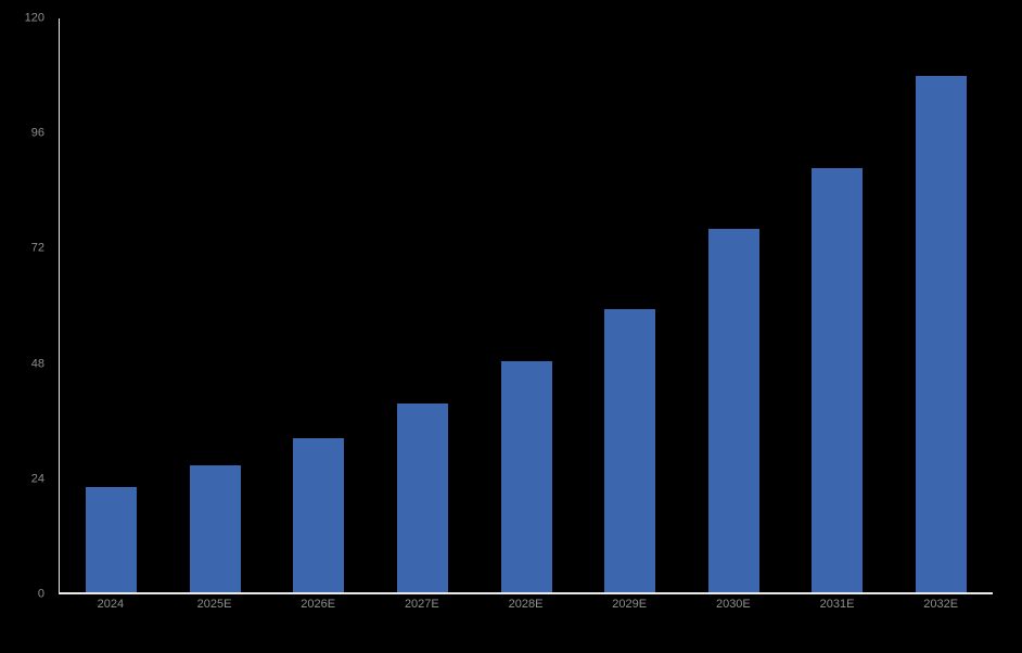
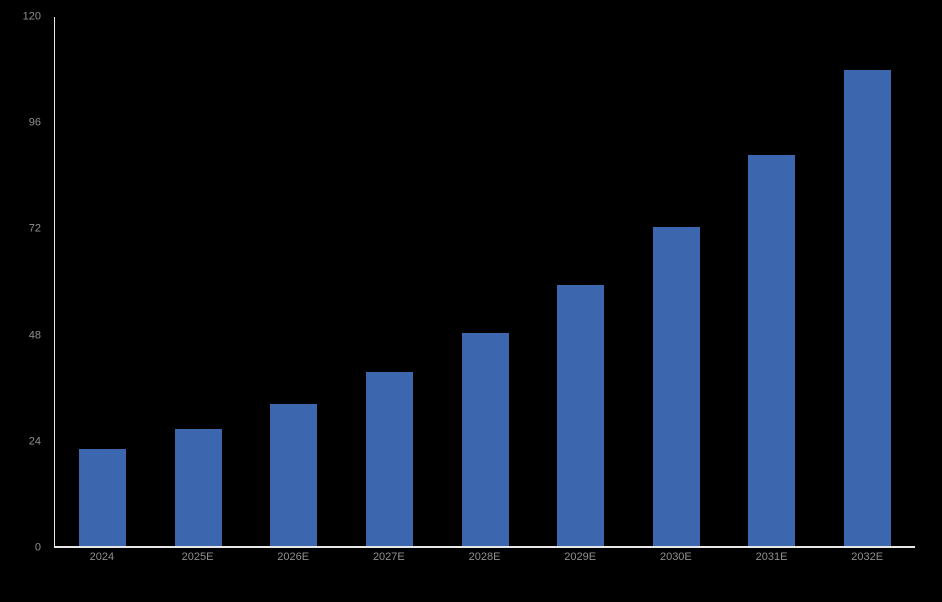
2030E: 76 -> 72
